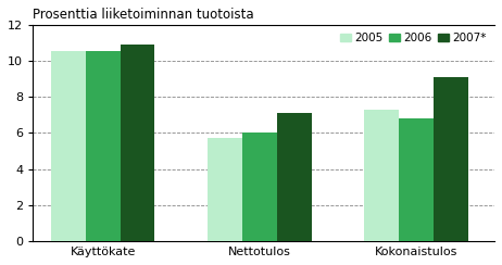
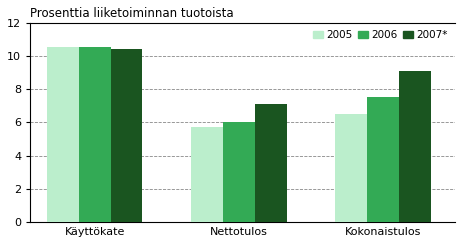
2007*/Käyttökate: 10.9 -> 10.4
2005/Kokonaistulos: 7.3 -> 6.5
2006/Kokonaistulos: 6.8 -> 7.5
